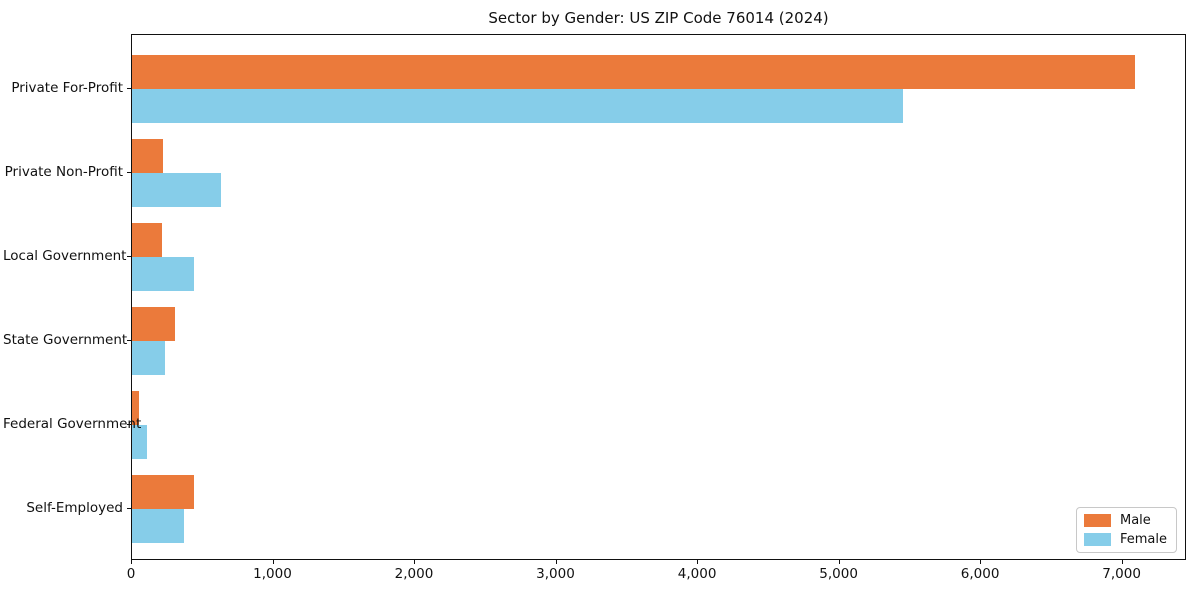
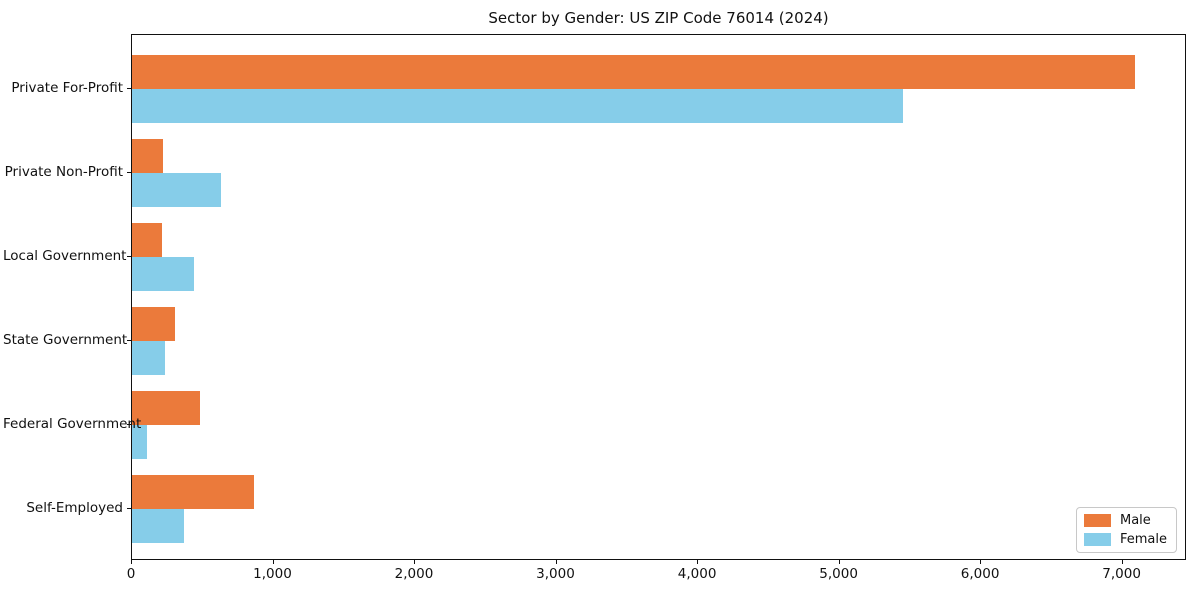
Male/Federal Government: 50 -> 480
Male/Self-Employed: 440 -> 860
